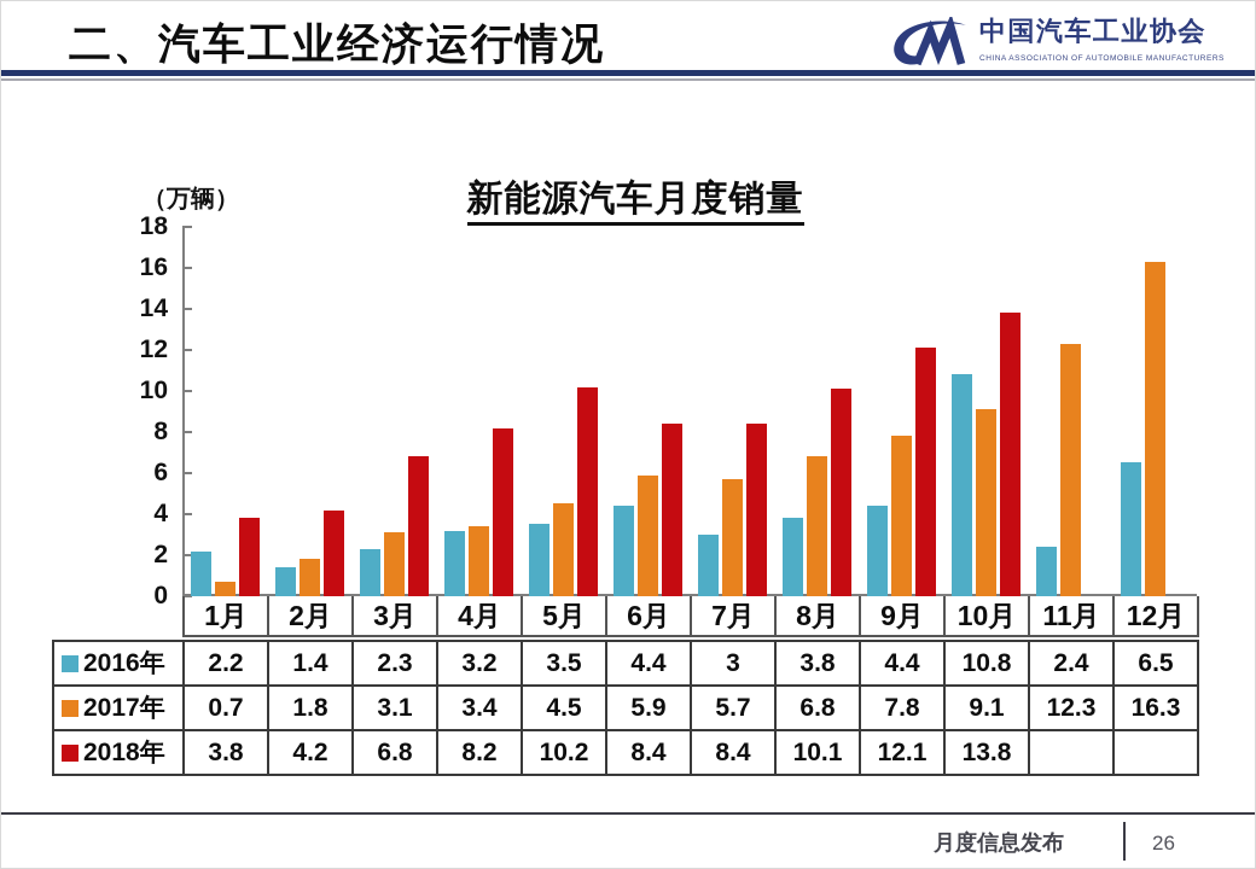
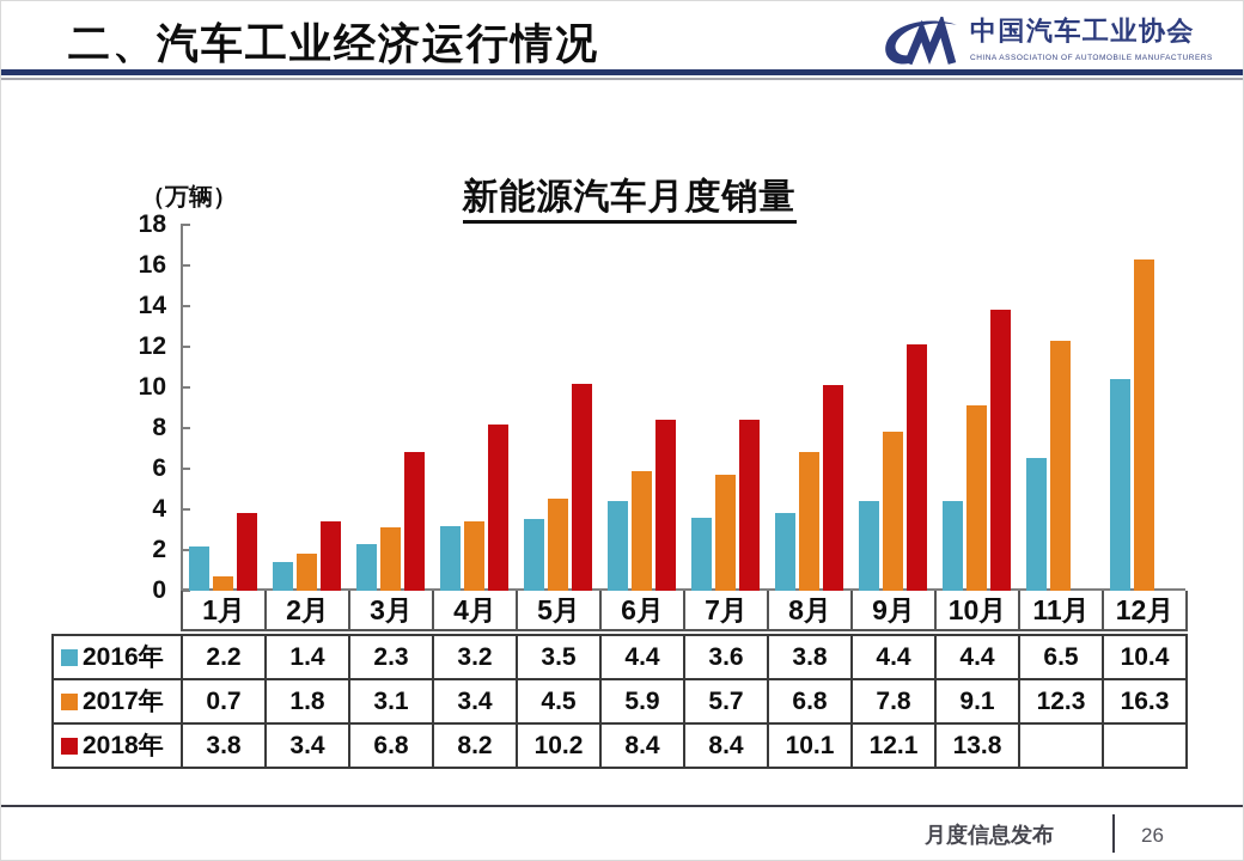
2018年/2月: 4.2 -> 3.4
2016年/7月: 3 -> 3.6
2016年/10月: 10.8 -> 4.4
2016年/11月: 2.4 -> 6.5
2016年/12月: 6.5 -> 10.4
